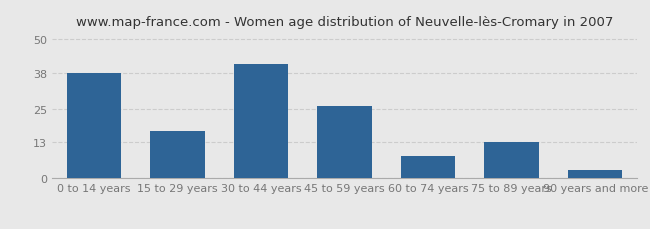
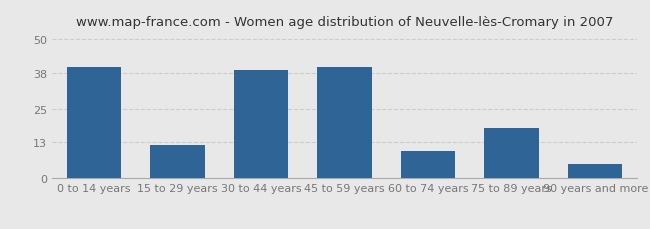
0 to 14 years: 38 -> 40
15 to 29 years: 17 -> 12
30 to 44 years: 41 -> 39
45 to 59 years: 26 -> 40
60 to 74 years: 8 -> 10
75 to 89 years: 13 -> 18
90 years and more: 3 -> 5
